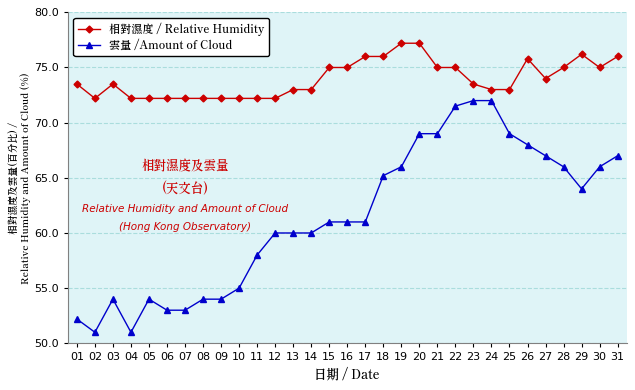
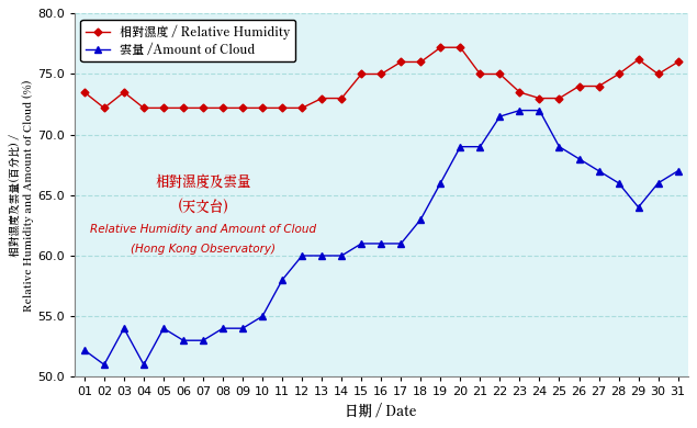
雲量 /Amount of Cloud/18: 65.2 -> 63.0
相對濕度 / Relative Humidity/26: 75.8 -> 74.0
